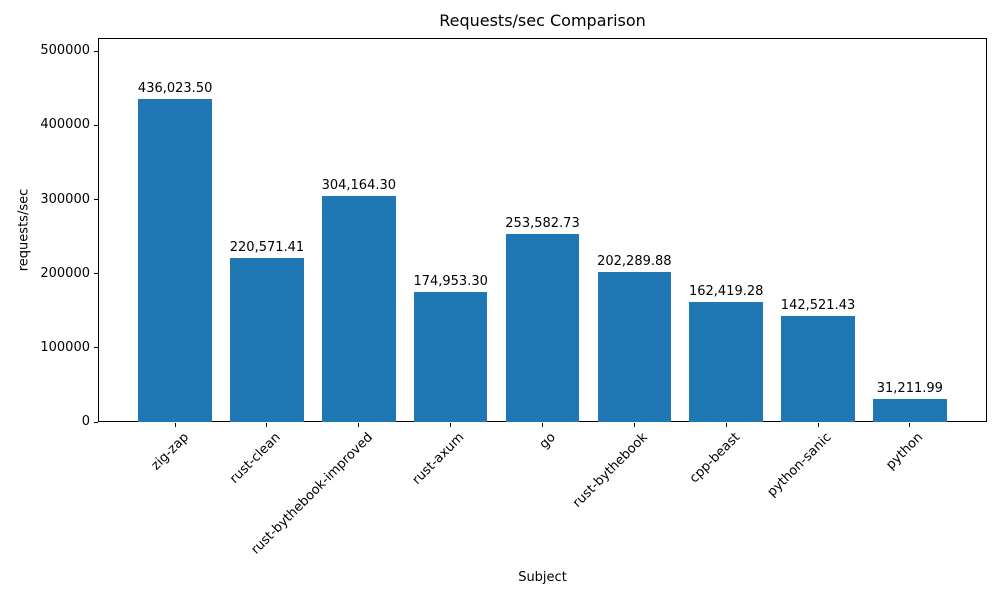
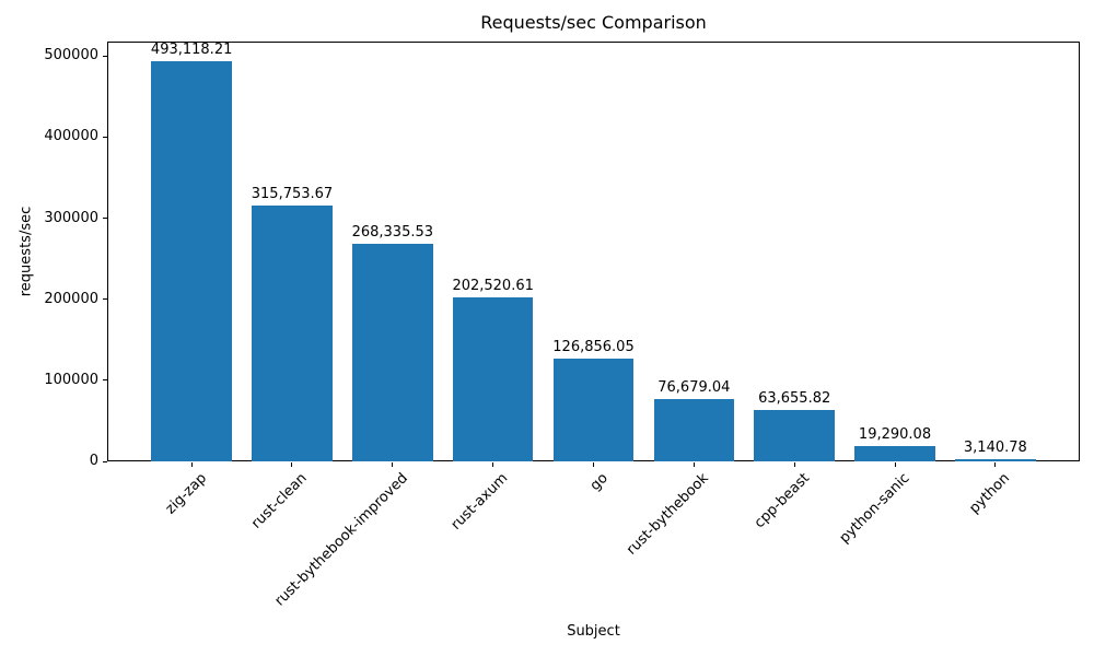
zig-zap: 436,023.50 -> 493,118.21
rust-clean: 220,571.41 -> 315,753.67
rust-bythebook-improved: 304,164.30 -> 268,335.53
rust-axum: 174,953.30 -> 202,520.61
go: 253,582.73 -> 126,856.05
rust-bythebook: 202,289.88 -> 76,679.04
cpp-beast: 162,419.28 -> 63,655.82
python-sanic: 142,521.43 -> 19,290.08
python: 31,211.99 -> 3,140.78
